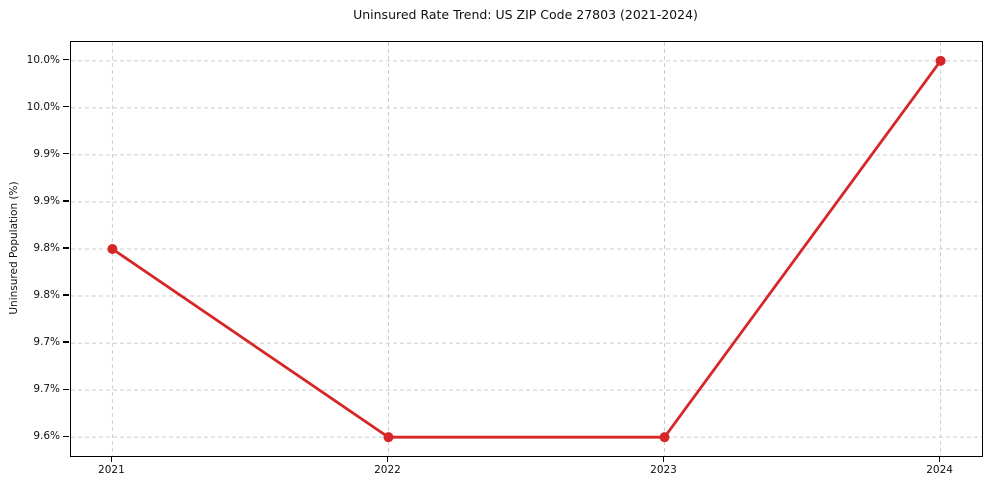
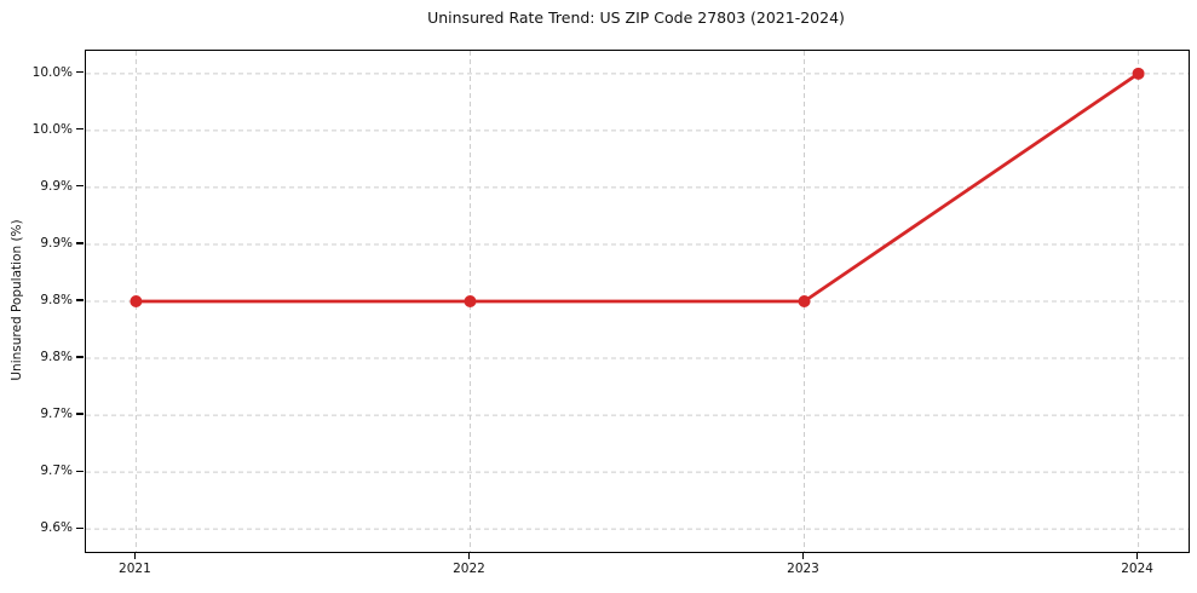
2022: 9.6% -> 9.8%
2023: 9.6% -> 9.8%
